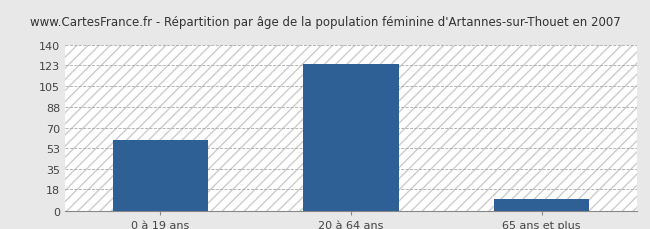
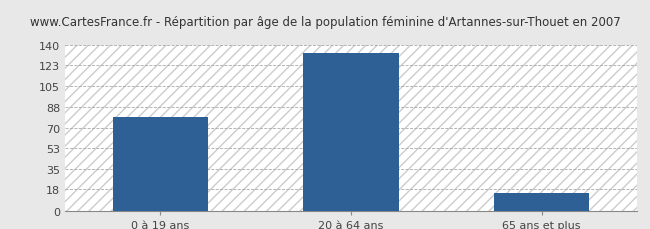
0 à 19 ans: 60 -> 79
20 à 64 ans: 124 -> 133
65 ans et plus: 10 -> 15
